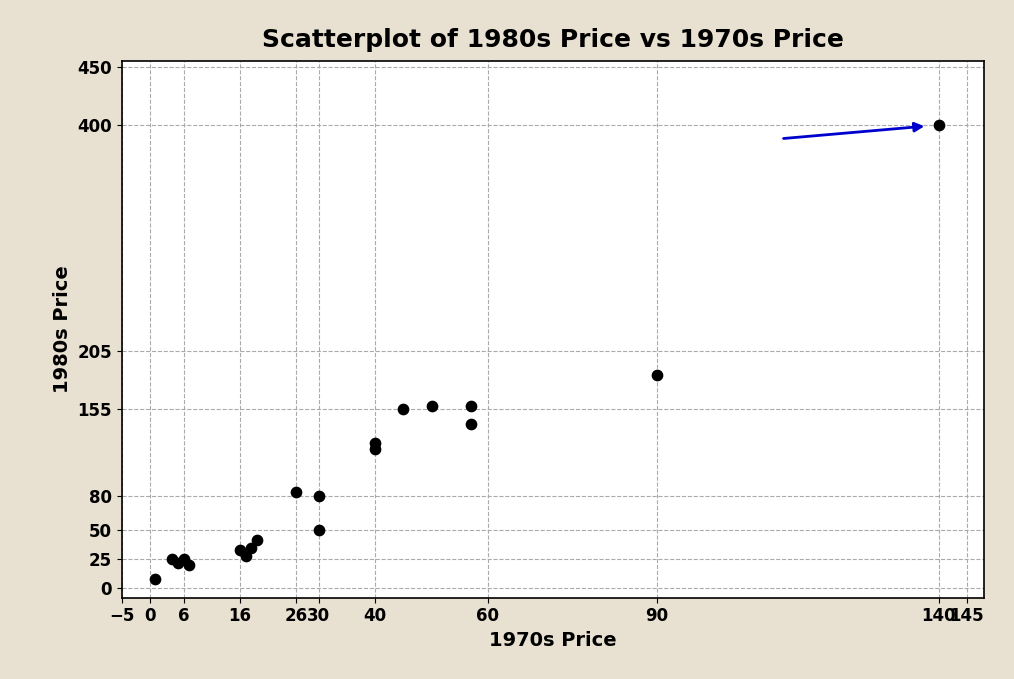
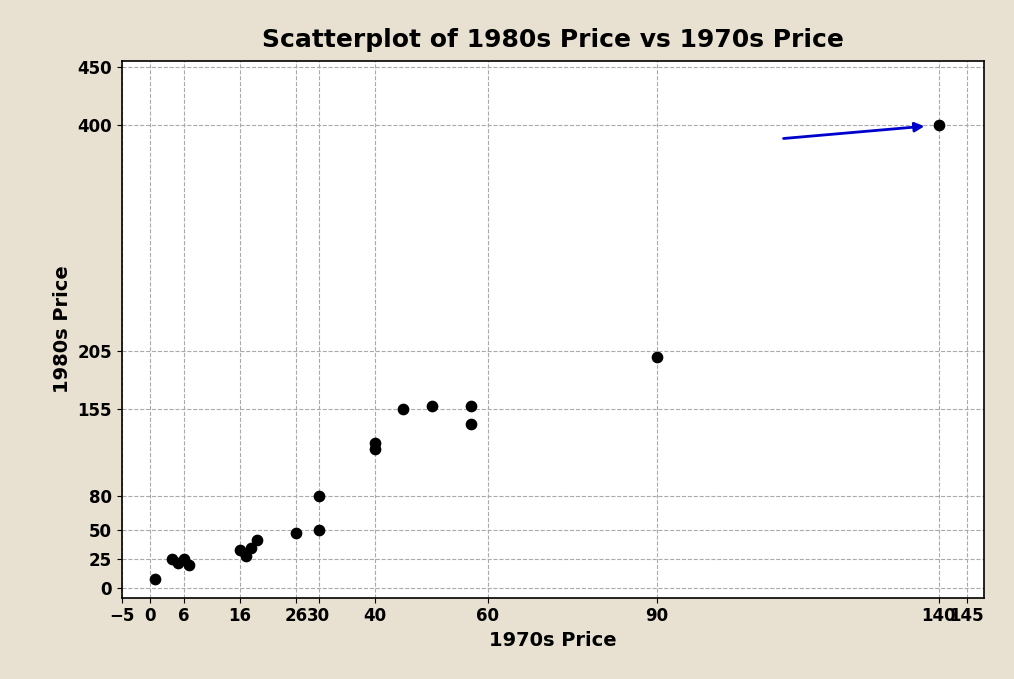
26: 83 -> 48
90: 184 -> 200
